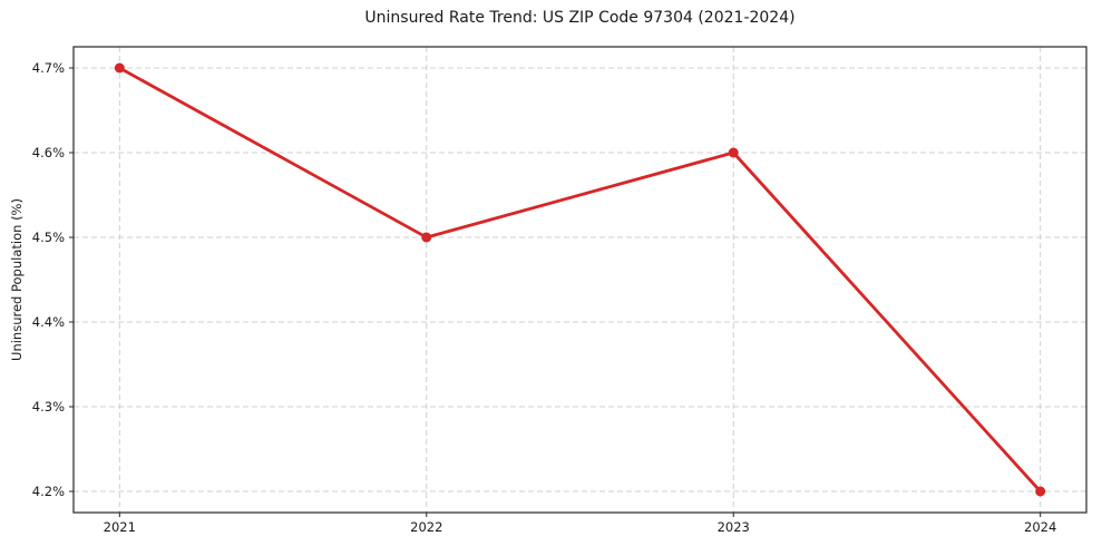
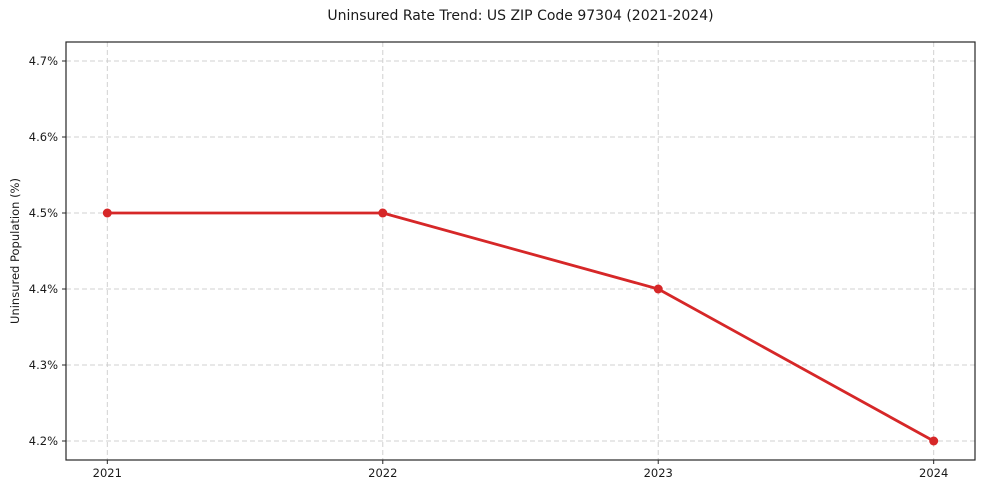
2021: 4.7% -> 4.5%
2023: 4.6% -> 4.4%
